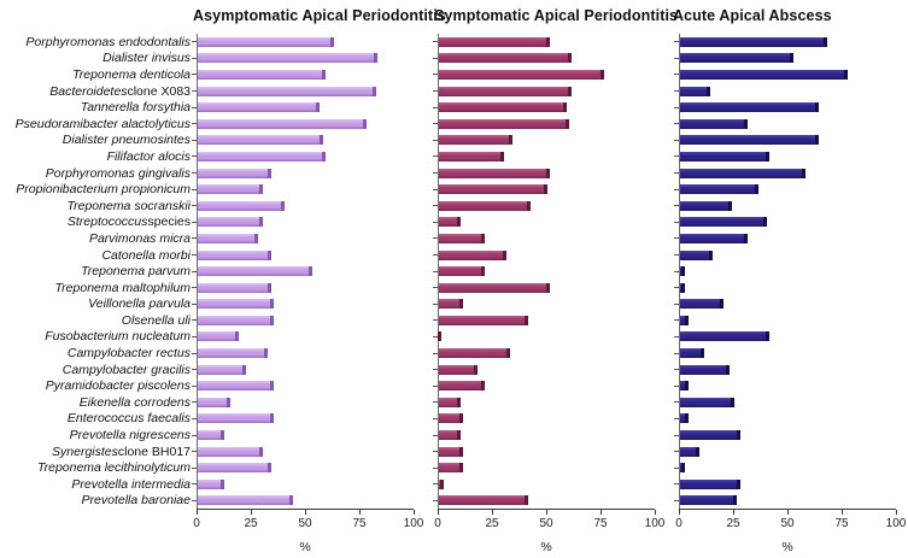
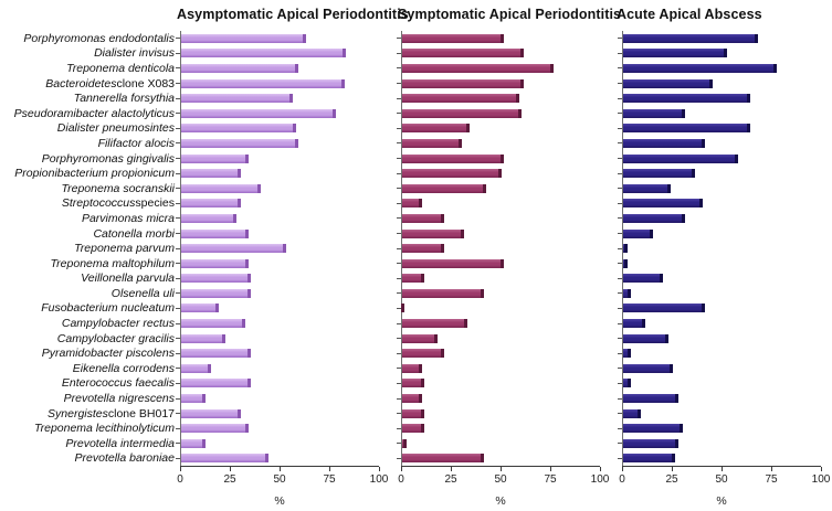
Acute Apical Abscess/Bacteroidetes clone X083: 14 -> 45
Acute Apical Abscess/Treponema lecithinolyticum: 2 -> 30
